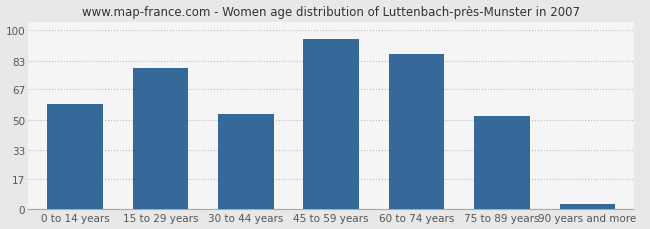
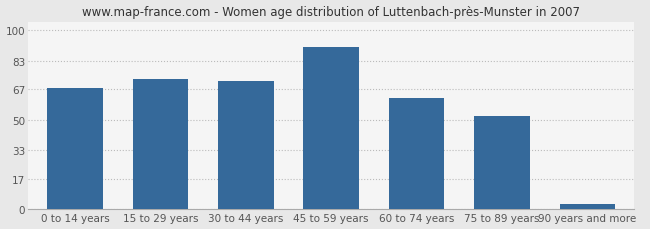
0 to 14 years: 59 -> 68
15 to 29 years: 79 -> 73
30 to 44 years: 53 -> 72
45 to 59 years: 95 -> 91
60 to 74 years: 87 -> 62
